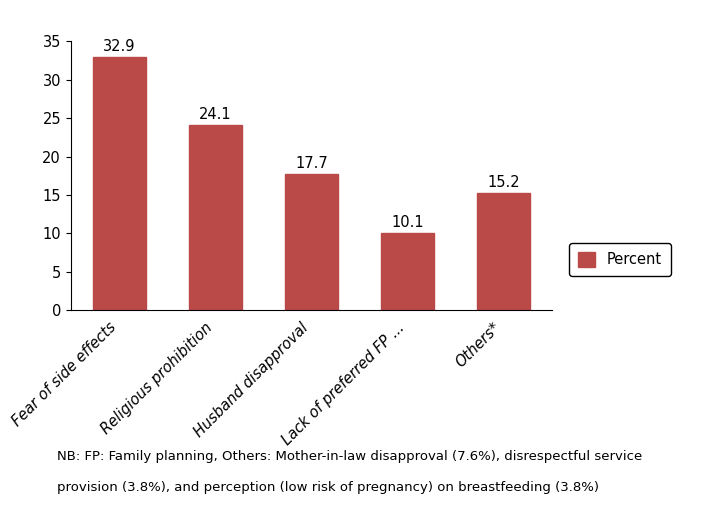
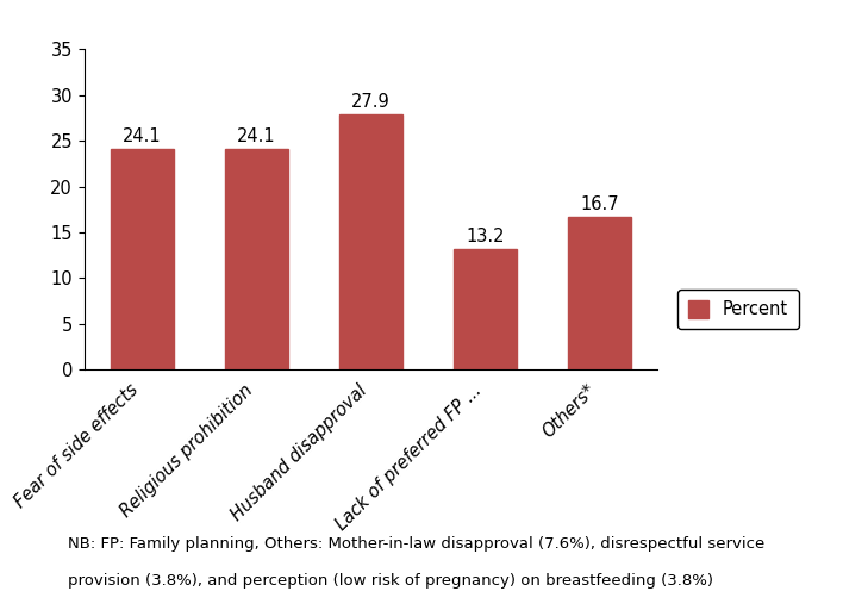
Fear of side effects: 32.9 -> 24.1
Husband disapproval: 17.7 -> 27.9
Lack of preferred FP ...: 10.1 -> 13.2
Others*: 15.2 -> 16.7
